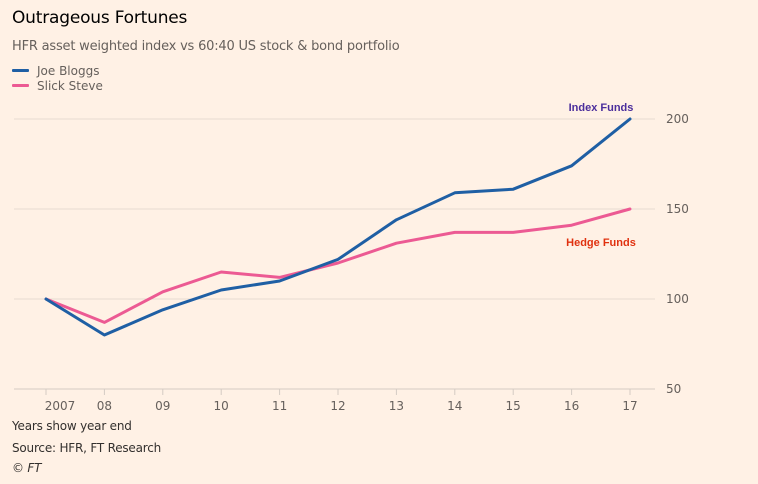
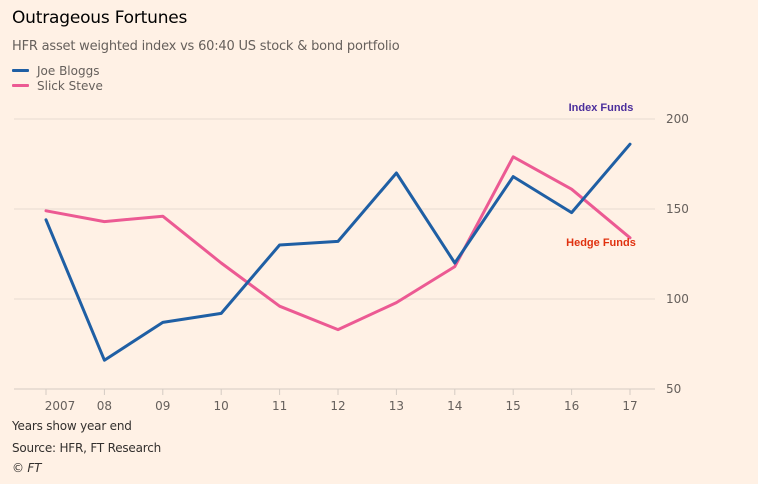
Joe Bloggs/2007: 100 -> 144
Slick Steve/2007: 100 -> 149
Joe Bloggs/08: 80 -> 66
Slick Steve/08: 87 -> 143
Joe Bloggs/09: 94 -> 87
Slick Steve/09: 104 -> 146
Joe Bloggs/10: 105 -> 92
Slick Steve/10: 115 -> 120
Joe Bloggs/11: 110 -> 130
Slick Steve/11: 112 -> 96
Joe Bloggs/12: 122 -> 132
Slick Steve/12: 120 -> 83
Joe Bloggs/13: 144 -> 170
Slick Steve/13: 131 -> 98
Joe Bloggs/14: 159 -> 120
Slick Steve/14: 137 -> 118
Joe Bloggs/15: 161 -> 168
Slick Steve/15: 137 -> 179
Joe Bloggs/16: 174 -> 148
Slick Steve/16: 141 -> 161
Joe Bloggs/17: 200 -> 186
Slick Steve/17: 150 -> 134
